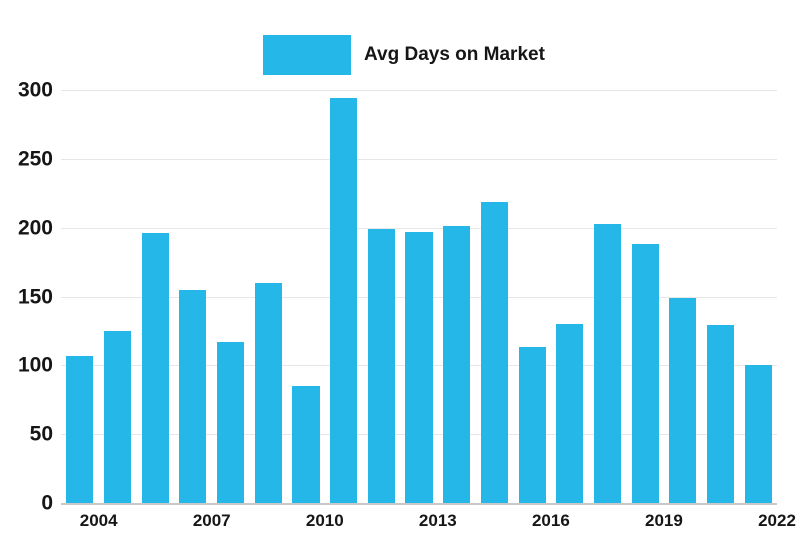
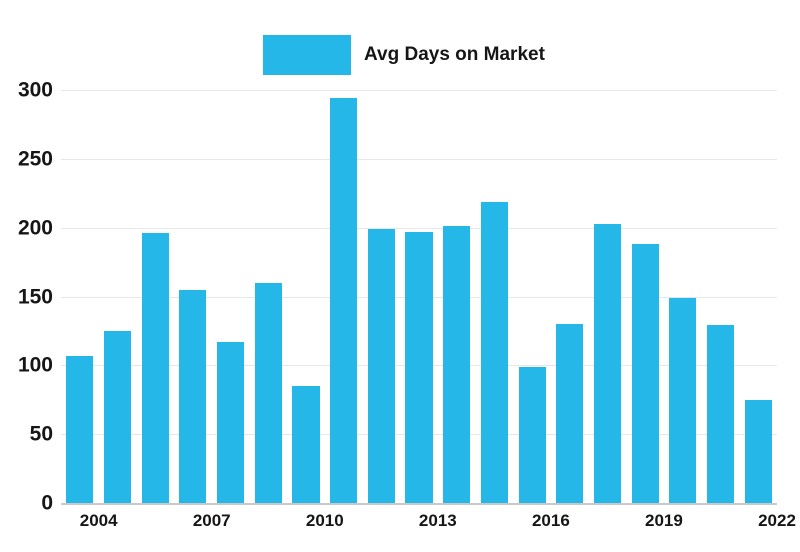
2016: 113 -> 99
2022: 100 -> 75
